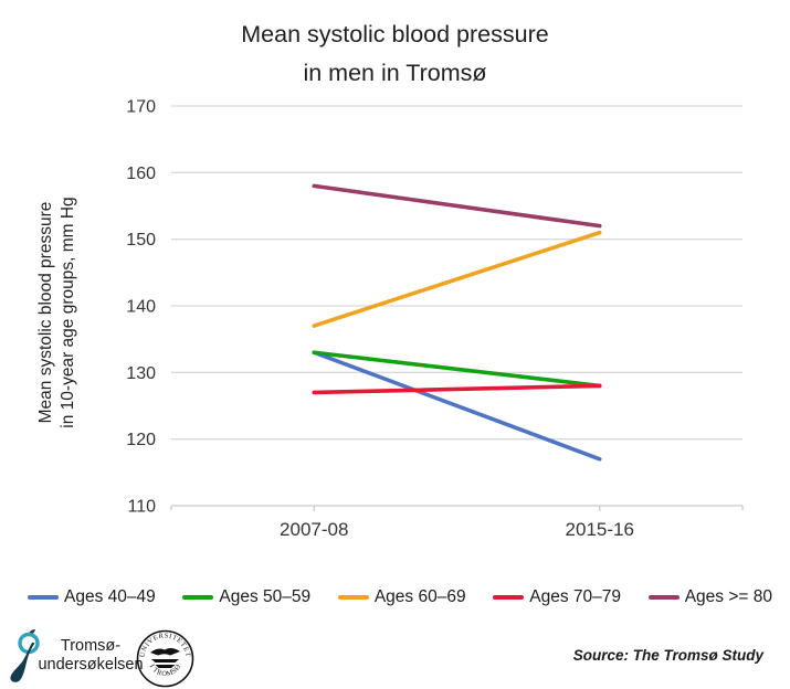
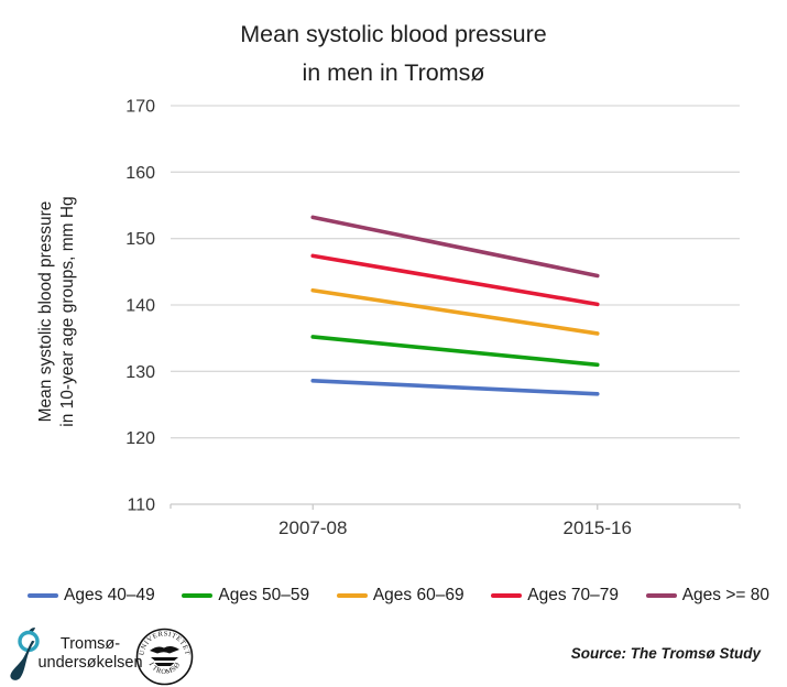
Ages 40–49/2007-08: 133 -> 129
Ages 50–59/2007-08: 133 -> 135
Ages 60–69/2007-08: 137 -> 142
Ages 70–79/2007-08: 127 -> 147
Ages >= 80/2007-08: 158 -> 153
Ages 40–49/2015-16: 117 -> 127
Ages 50–59/2015-16: 128 -> 131
Ages 60–69/2015-16: 151 -> 136
Ages 70–79/2015-16: 128 -> 140
Ages >= 80/2015-16: 152 -> 144
